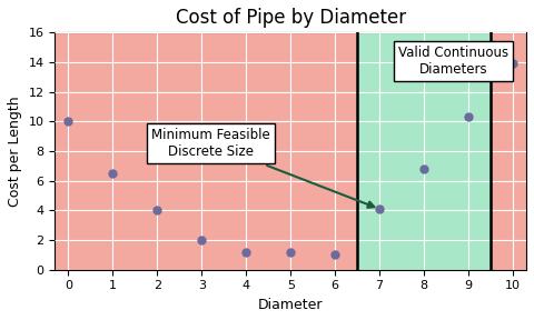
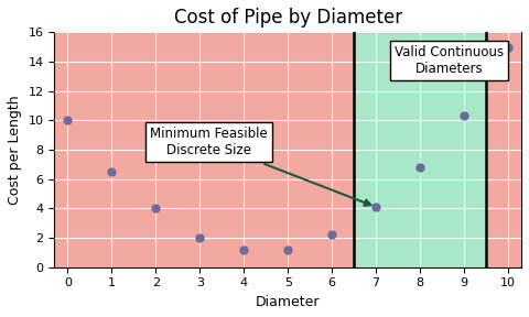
6: 1.0 -> 2.2
10: 13.9 -> 15.0
